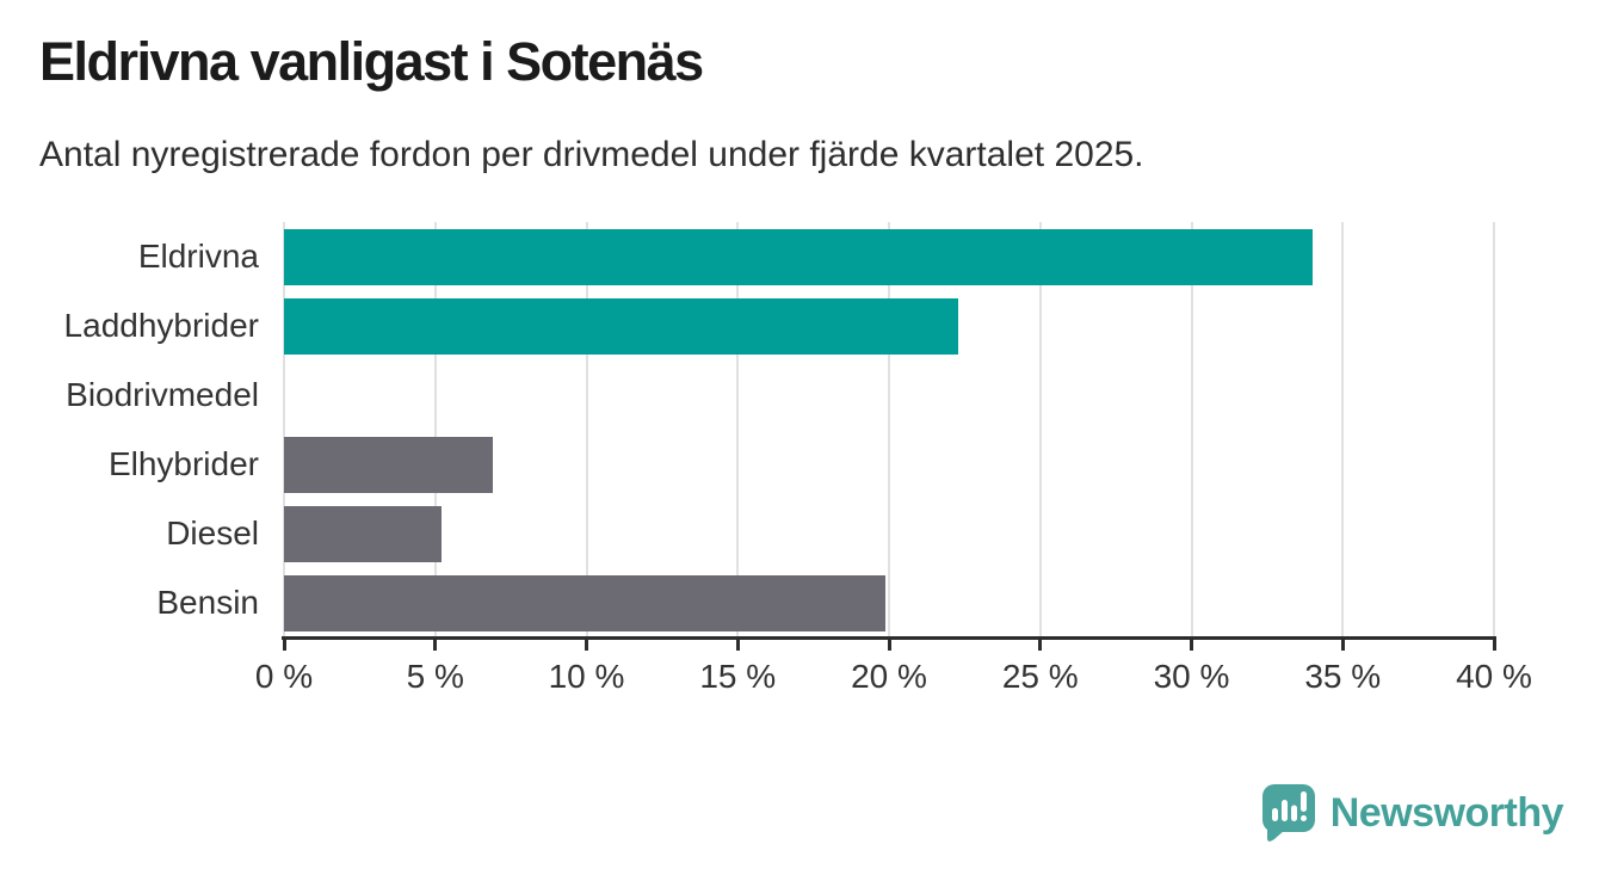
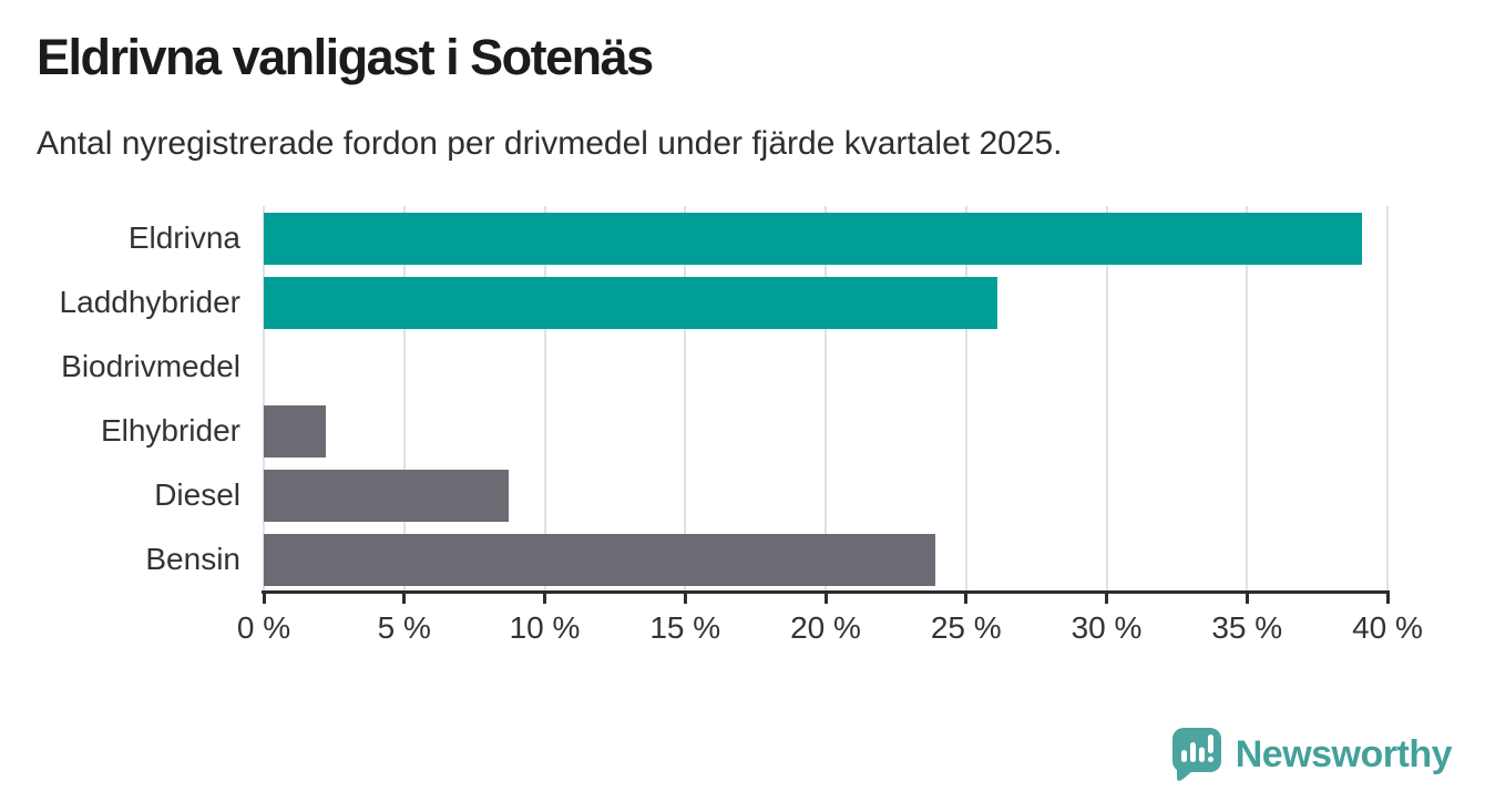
Eldrivna: 34.0% -> 39.1%
Laddhybrider: 22.3% -> 26.1%
Elhybrider: 6.9% -> 2.2%
Diesel: 5.2% -> 8.7%
Bensin: 19.9% -> 23.9%
